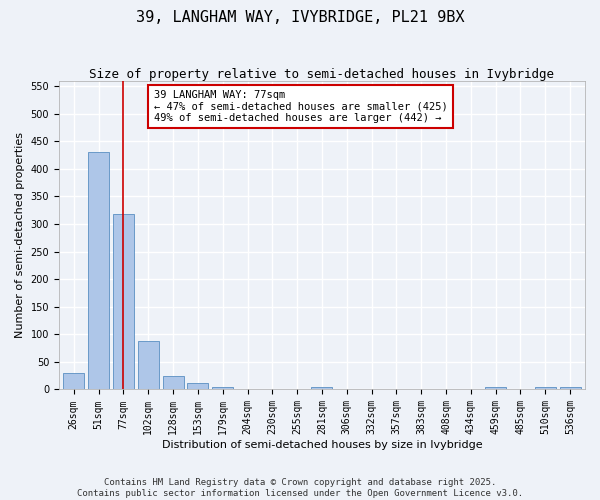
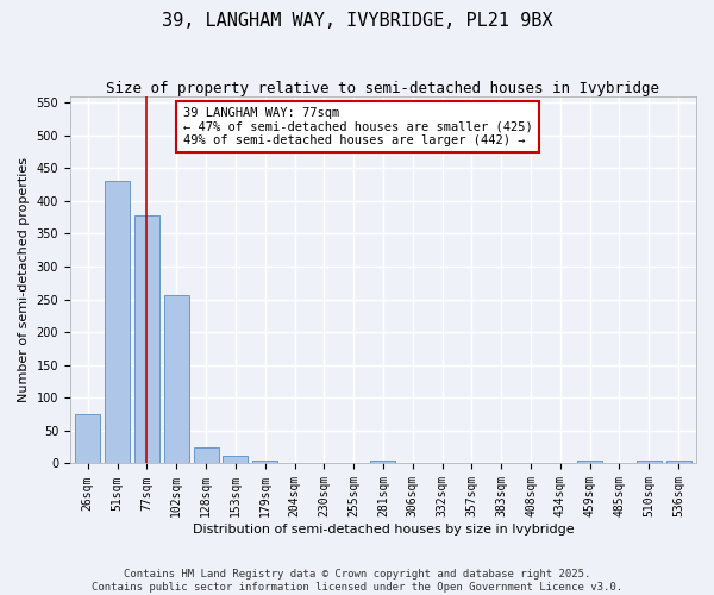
26sqm: 30 -> 76
77sqm: 318 -> 378
102sqm: 87 -> 256
